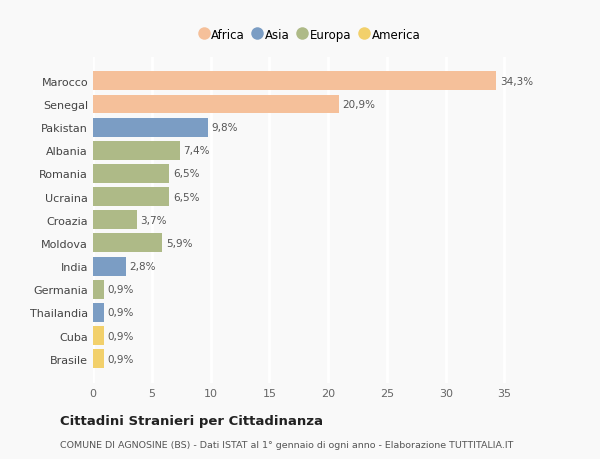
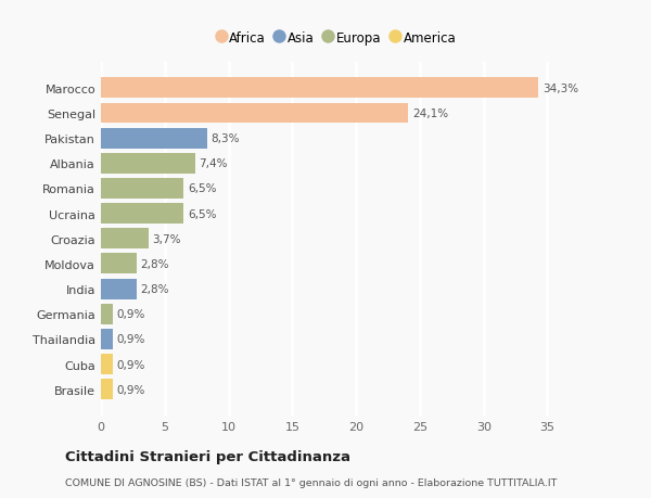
Senegal: 20,9% -> 24,1%
Pakistan: 9,8% -> 8,3%
Moldova: 5,9% -> 2,8%
